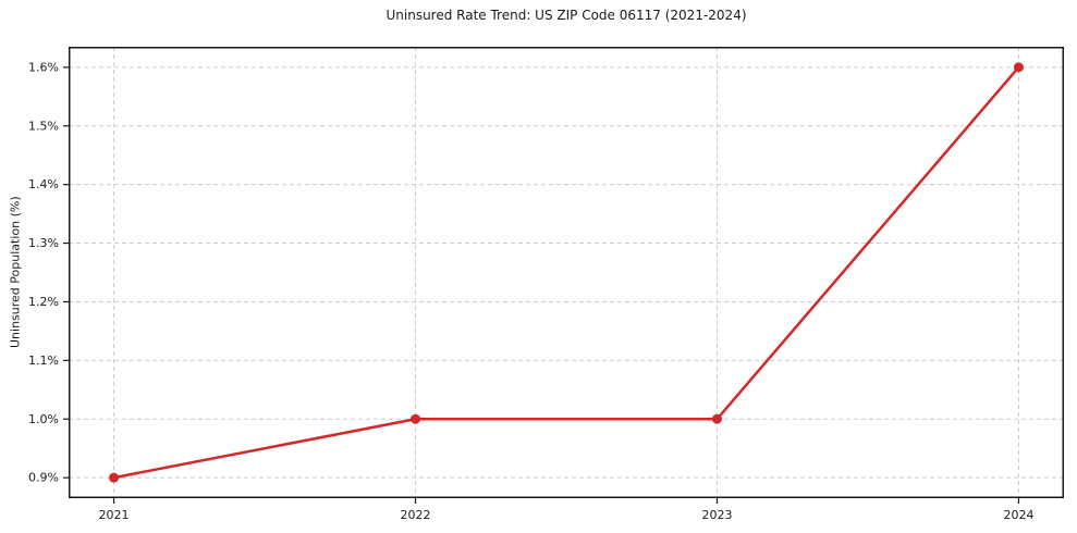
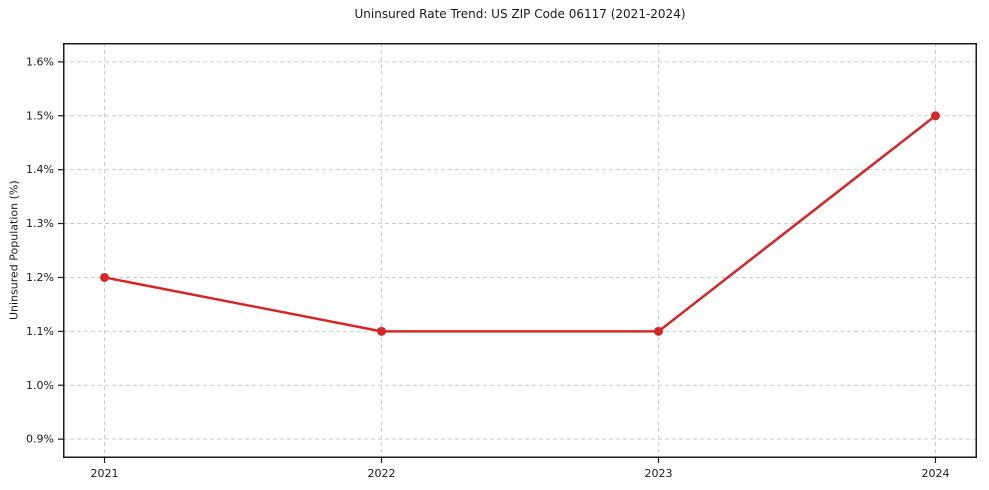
2021: 0.9% -> 1.2%
2022: 1.0% -> 1.1%
2023: 1.0% -> 1.1%
2024: 1.6% -> 1.5%
